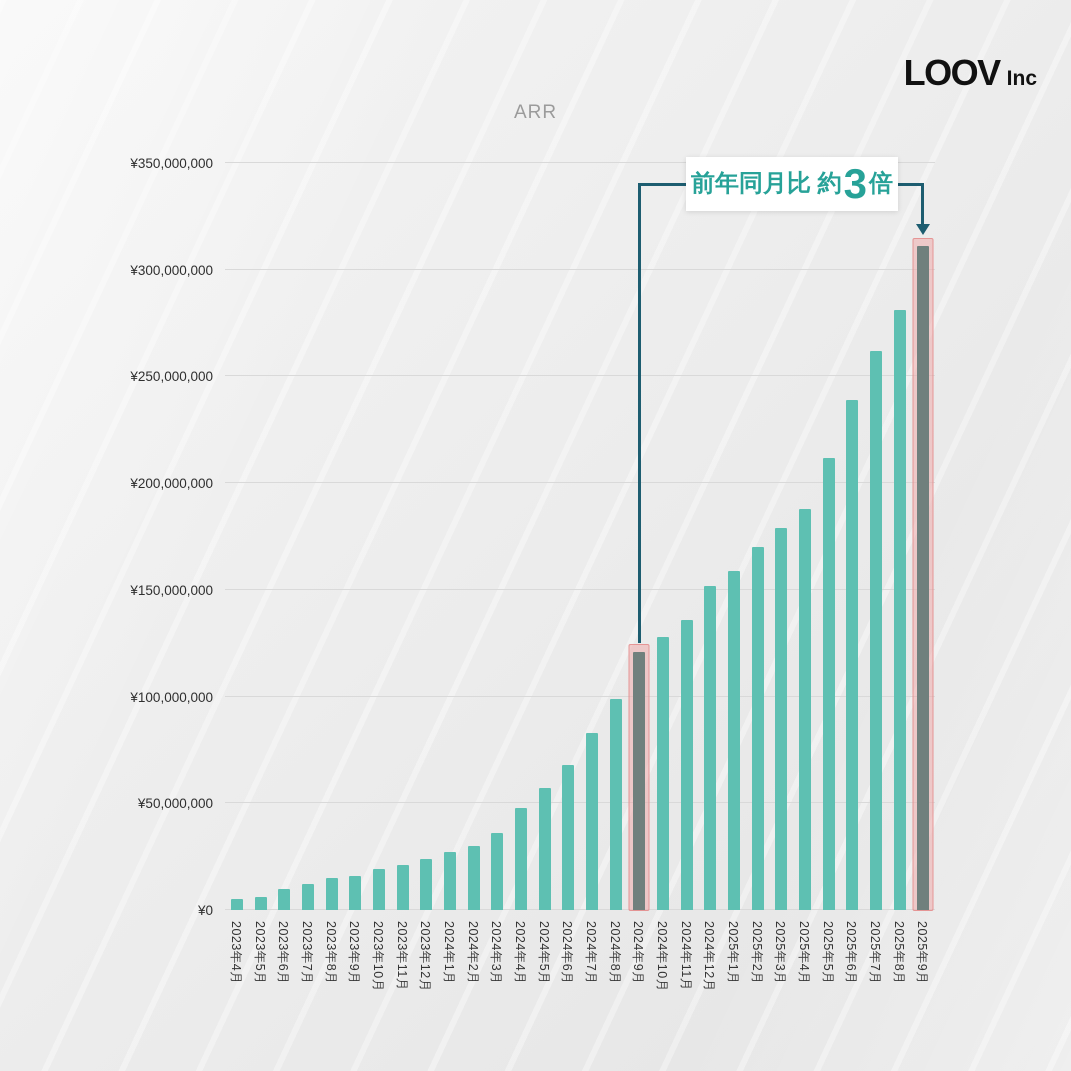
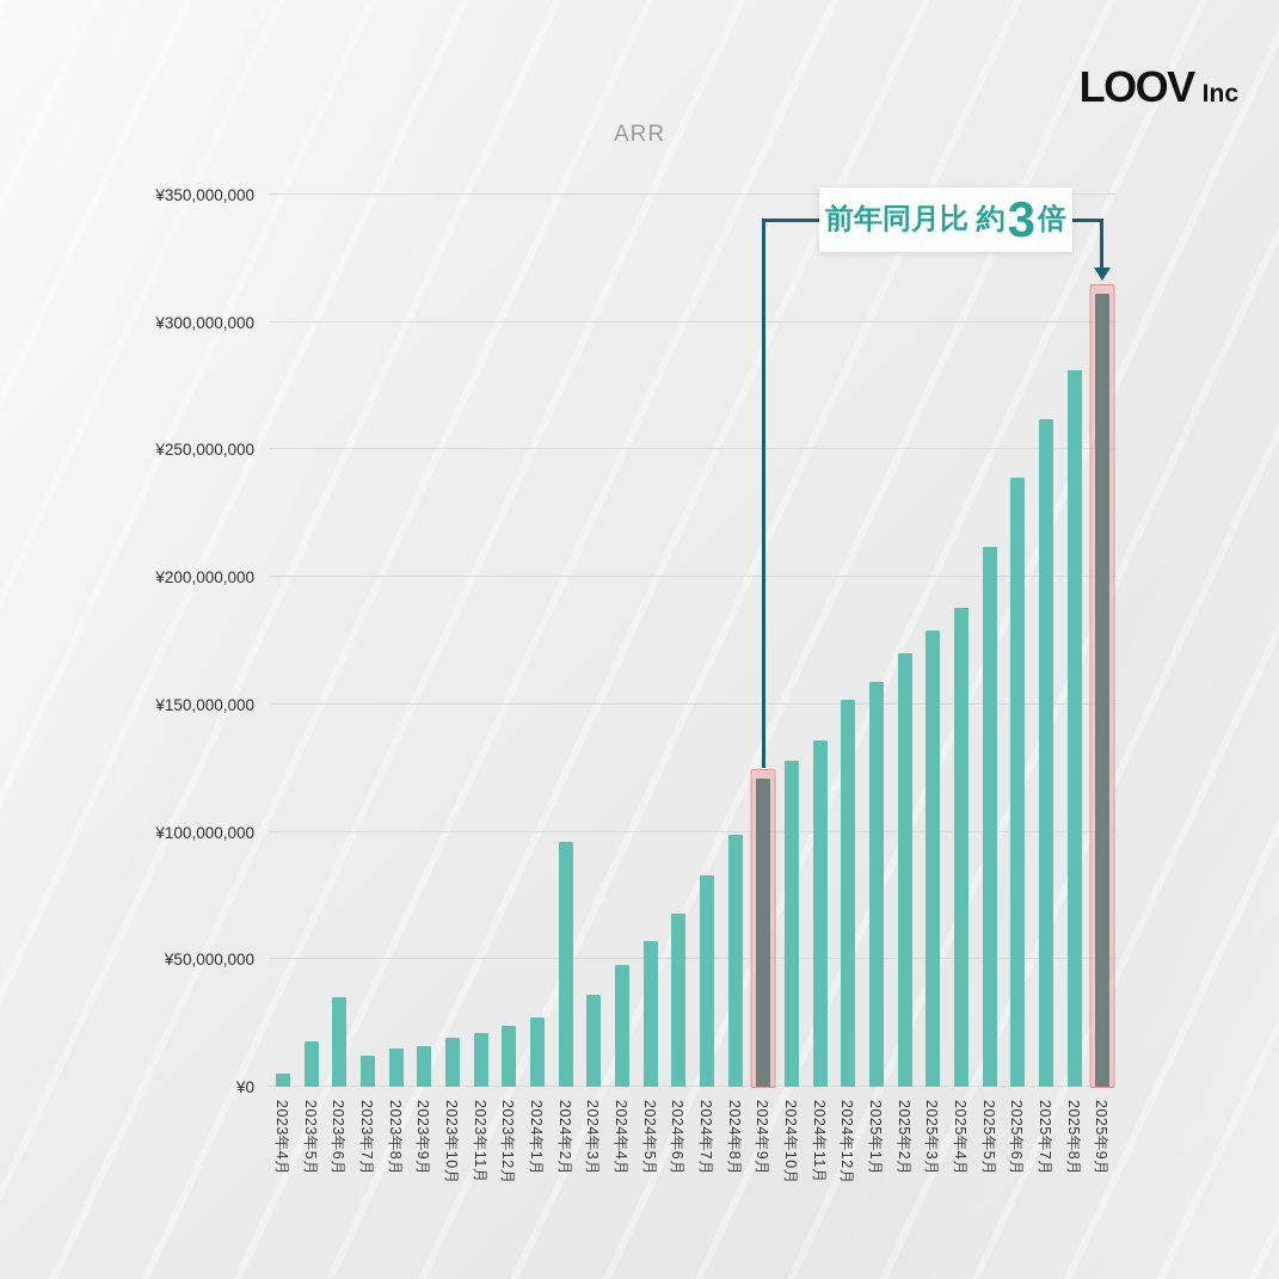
2023年5月: ¥6000000 -> ¥18000000
2023年6月: ¥10000000 -> ¥35000000
2024年2月: ¥30000000 -> ¥96000000
